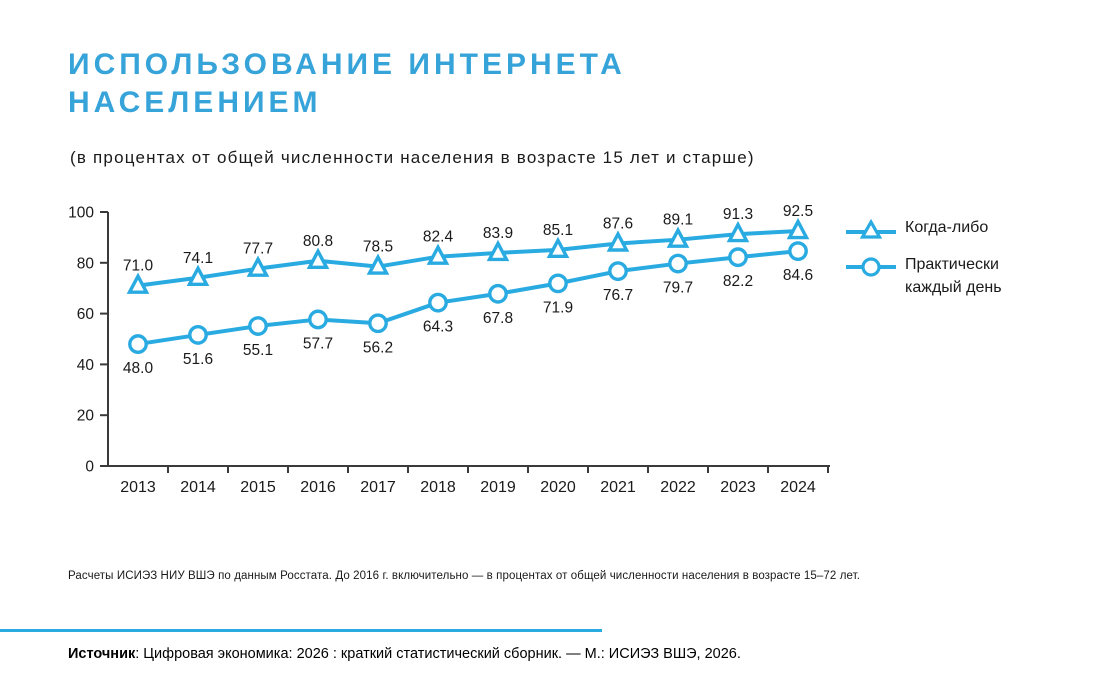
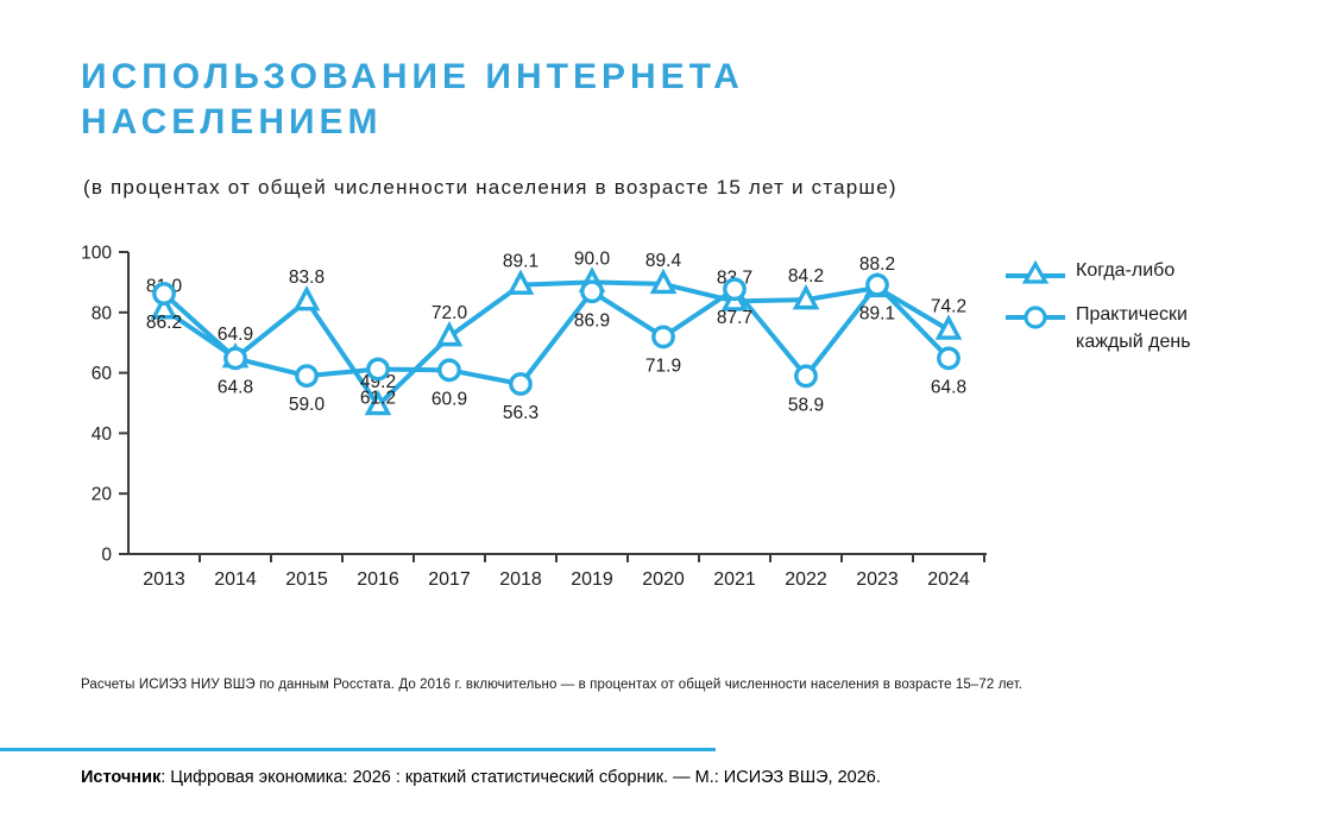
Когда-либо/2013: 71.0 -> 81.0
Практически каждый день/2013: 48.0 -> 86.2
Когда-либо/2014: 74.1 -> 64.9
Практически каждый день/2014: 51.6 -> 64.8
Когда-либо/2015: 77.7 -> 83.8
Практически каждый день/2015: 55.1 -> 59.0
Когда-либо/2016: 80.8 -> 49.2
Практически каждый день/2016: 57.7 -> 61.2
Когда-либо/2017: 78.5 -> 72.0
Практически каждый день/2017: 56.2 -> 60.9
Когда-либо/2018: 82.4 -> 89.1
Практически каждый день/2018: 64.3 -> 56.3
Когда-либо/2019: 83.9 -> 90.0
Практически каждый день/2019: 67.8 -> 86.9
Когда-либо/2020: 85.1 -> 89.4
Когда-либо/2021: 87.6 -> 83.7
Практически каждый день/2021: 76.7 -> 87.7
Когда-либо/2022: 89.1 -> 84.2
Практически каждый день/2022: 79.7 -> 58.9
Когда-либо/2023: 91.3 -> 88.2
Практически каждый день/2023: 82.2 -> 89.1
Когда-либо/2024: 92.5 -> 74.2
Практически каждый день/2024: 84.6 -> 64.8
